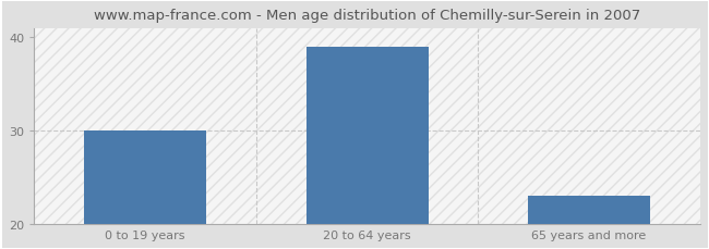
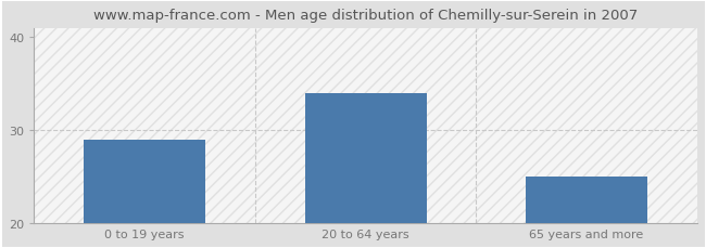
0 to 19 years: 30 -> 29
20 to 64 years: 39 -> 34
65 years and more: 23 -> 25
